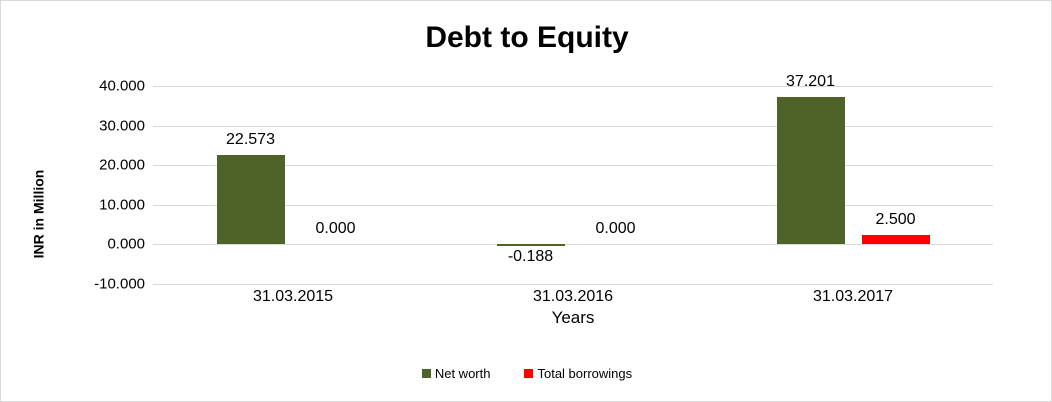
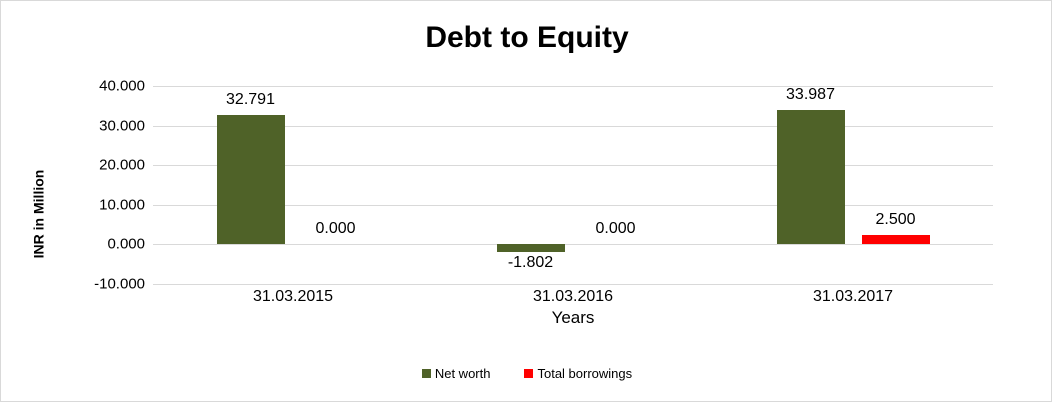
Net worth/31.03.2015: 22.573 -> 32.791
Net worth/31.03.2016: -0.188 -> -1.802
Net worth/31.03.2017: 37.201 -> 33.987
